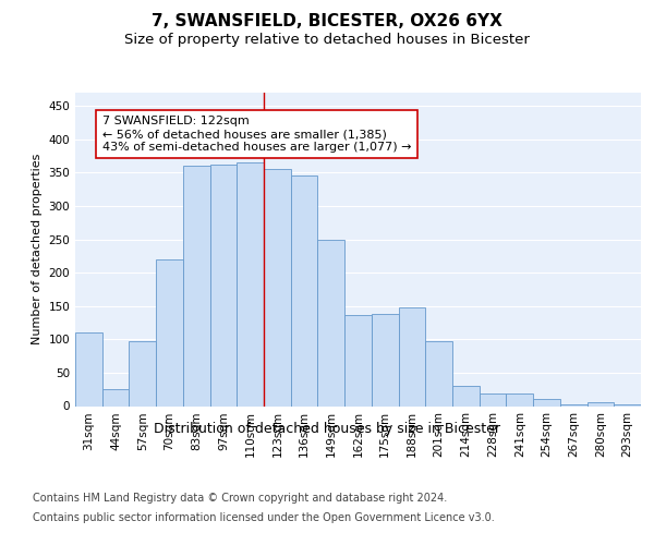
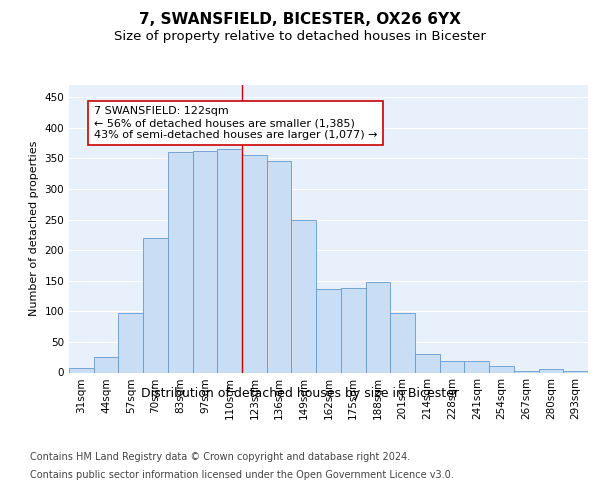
31sqm: 110 -> 8
